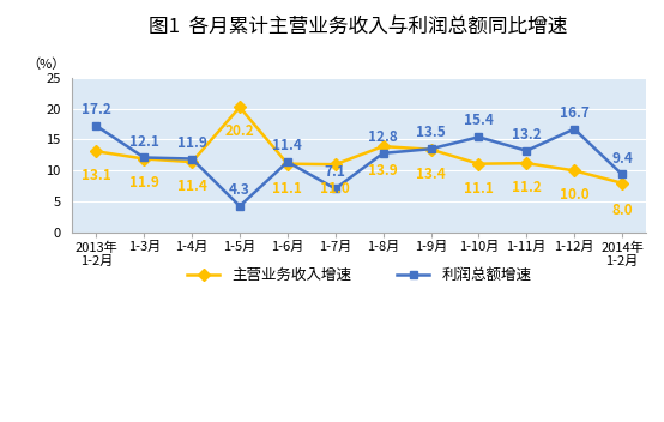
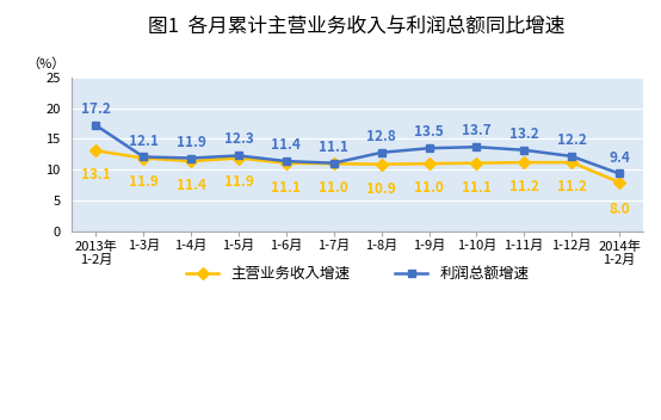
主营业务收入增速/1-5月: 20.2 -> 11.9
利润总额增速/1-5月: 4.3 -> 12.3
利润总额增速/1-7月: 7.1 -> 11.1
主营业务收入增速/1-8月: 13.9 -> 10.9
主营业务收入增速/1-9月: 13.4 -> 11.0
利润总额增速/1-10月: 15.4 -> 13.7
主营业务收入增速/1-12月: 10.0 -> 11.2
利润总额增速/1-12月: 16.7 -> 12.2
